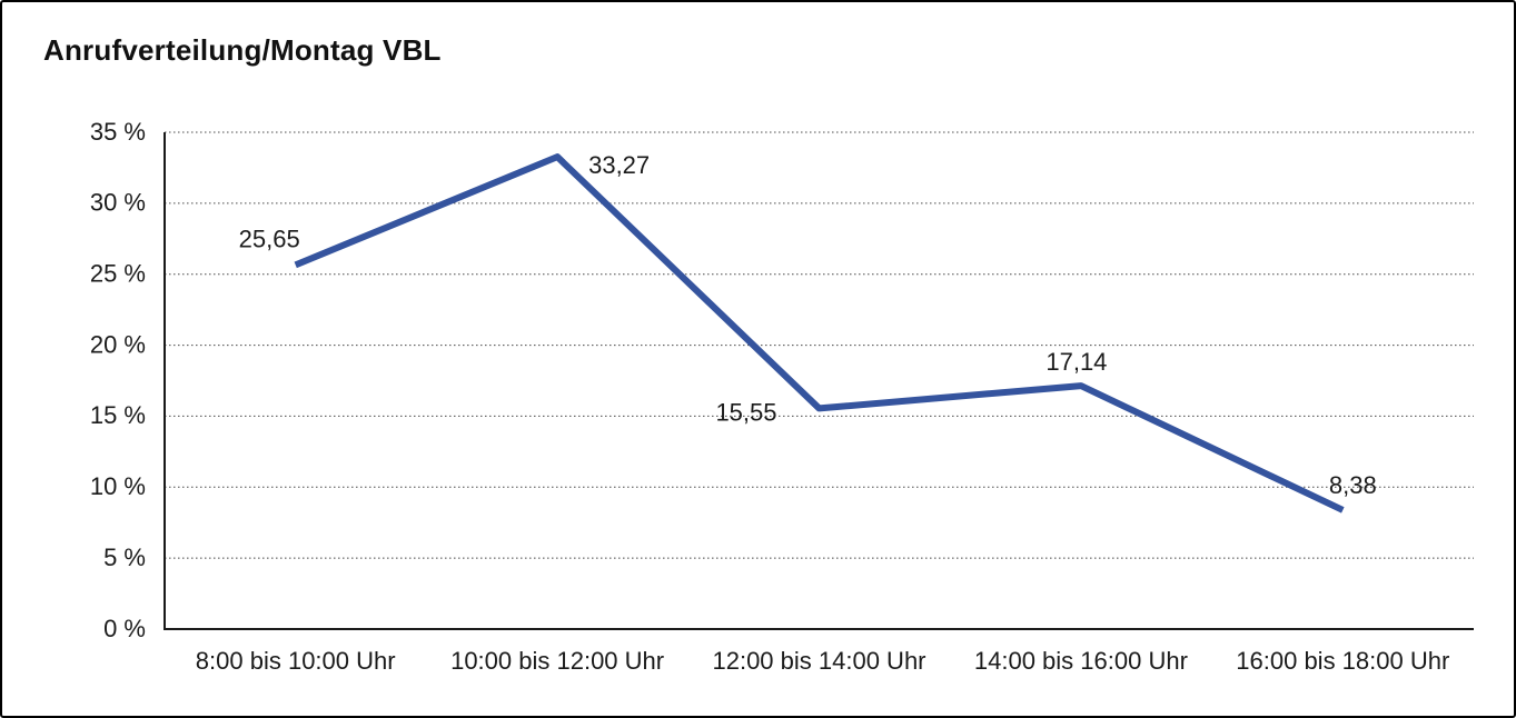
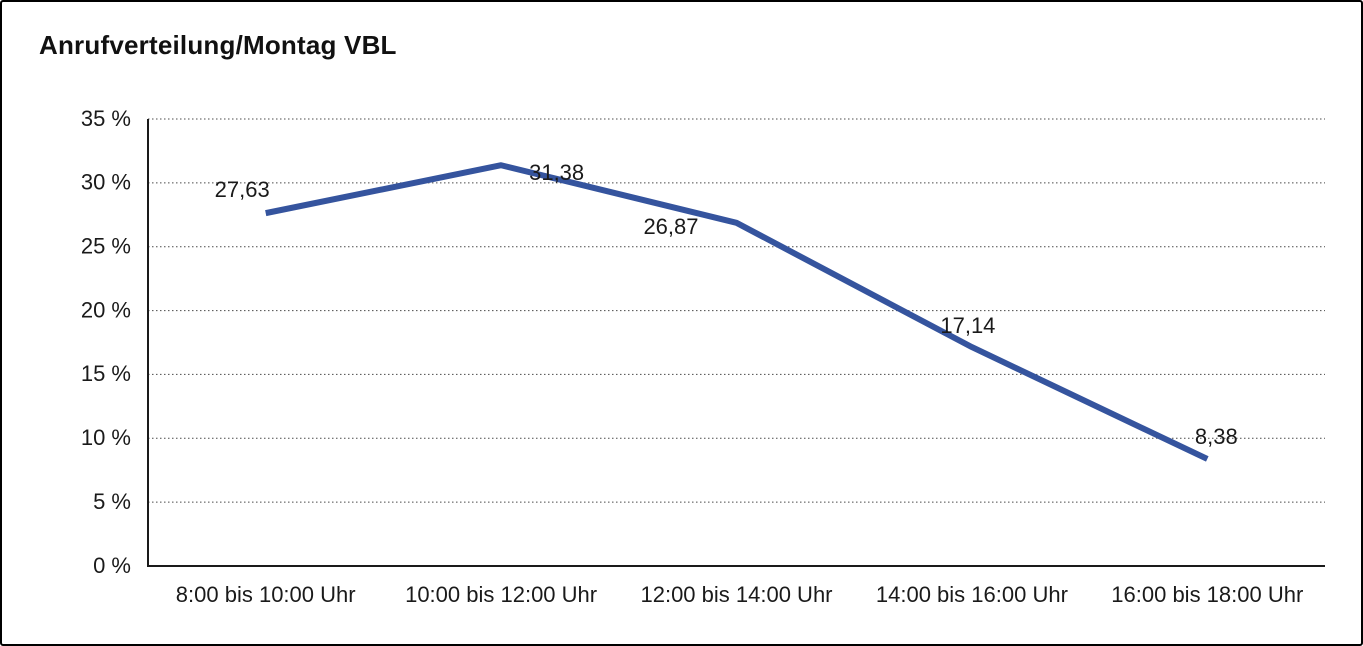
8:00 bis 10:00 Uhr: 25,65 -> 27,63
10:00 bis 12:00 Uhr: 33,27 -> 31,38
12:00 bis 14:00 Uhr: 15,55 -> 26,87
